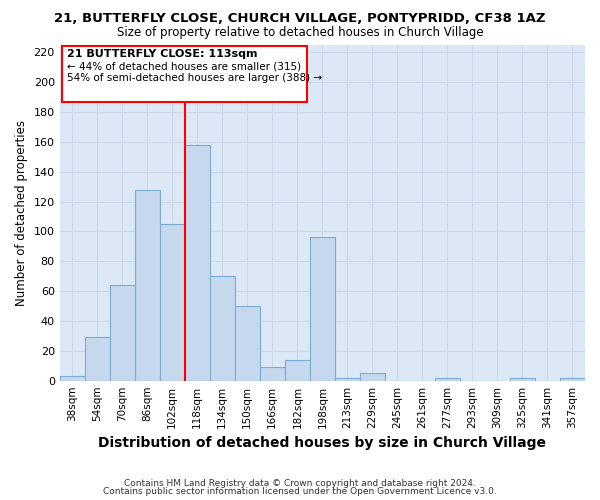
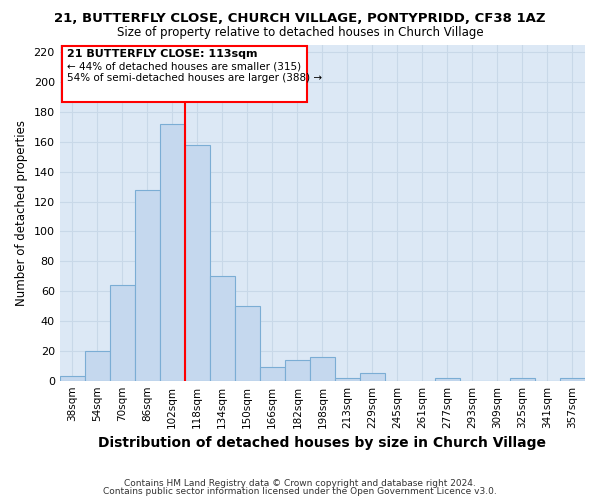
54sqm: 29 -> 20
102sqm: 105 -> 172
198sqm: 96 -> 16
